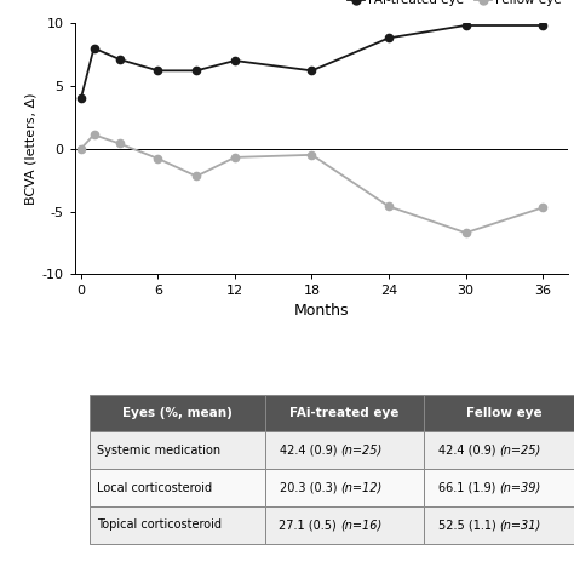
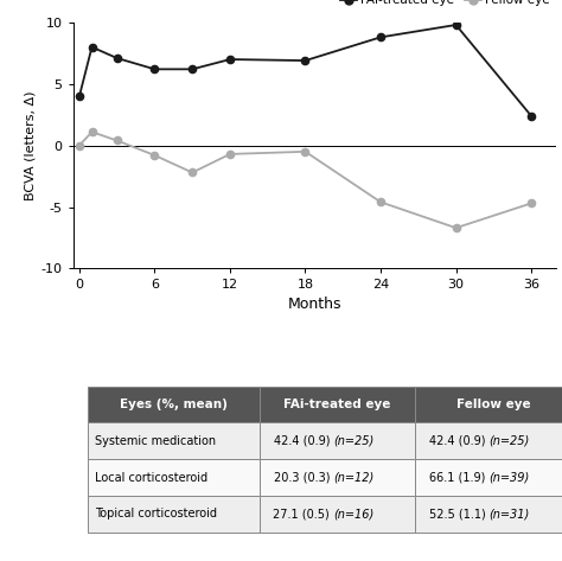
FAi-treated eye/18: 6.2 -> 6.9
FAi-treated eye/36: 9.8 -> 2.4
